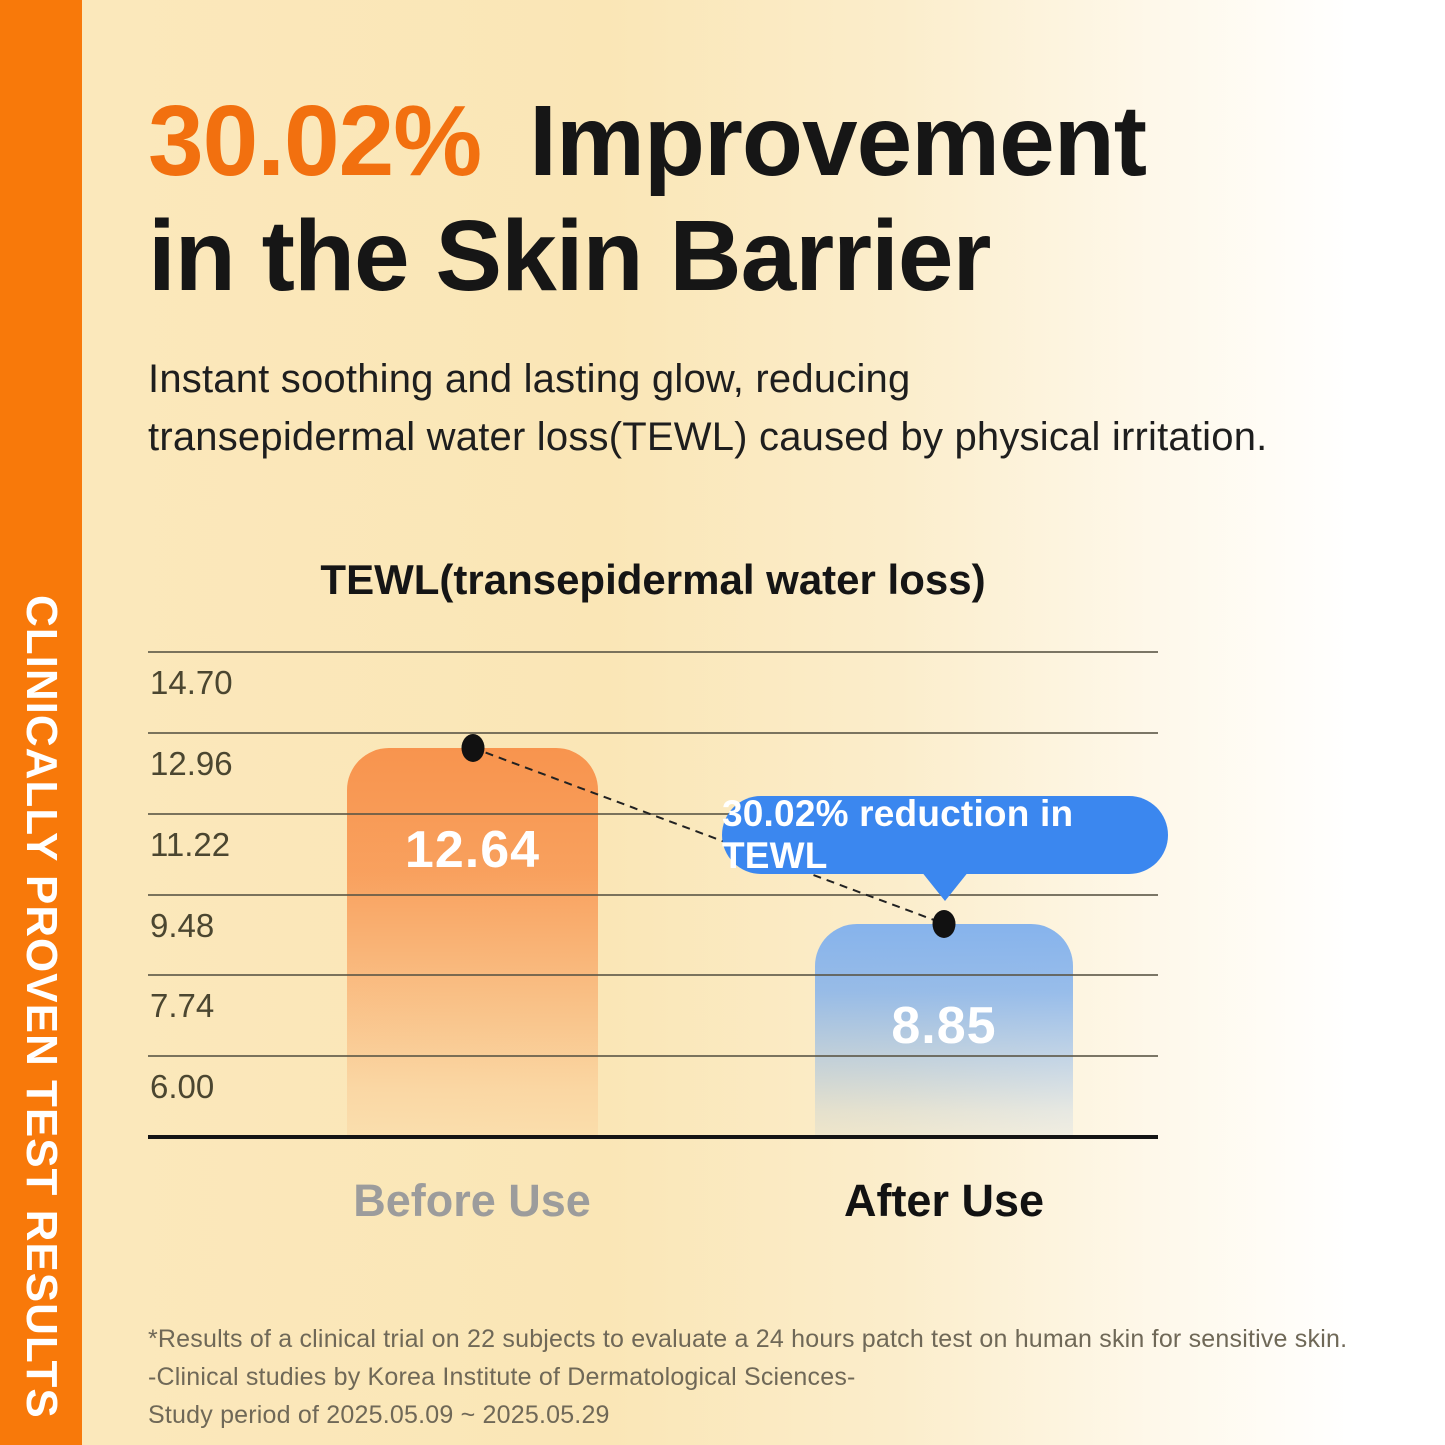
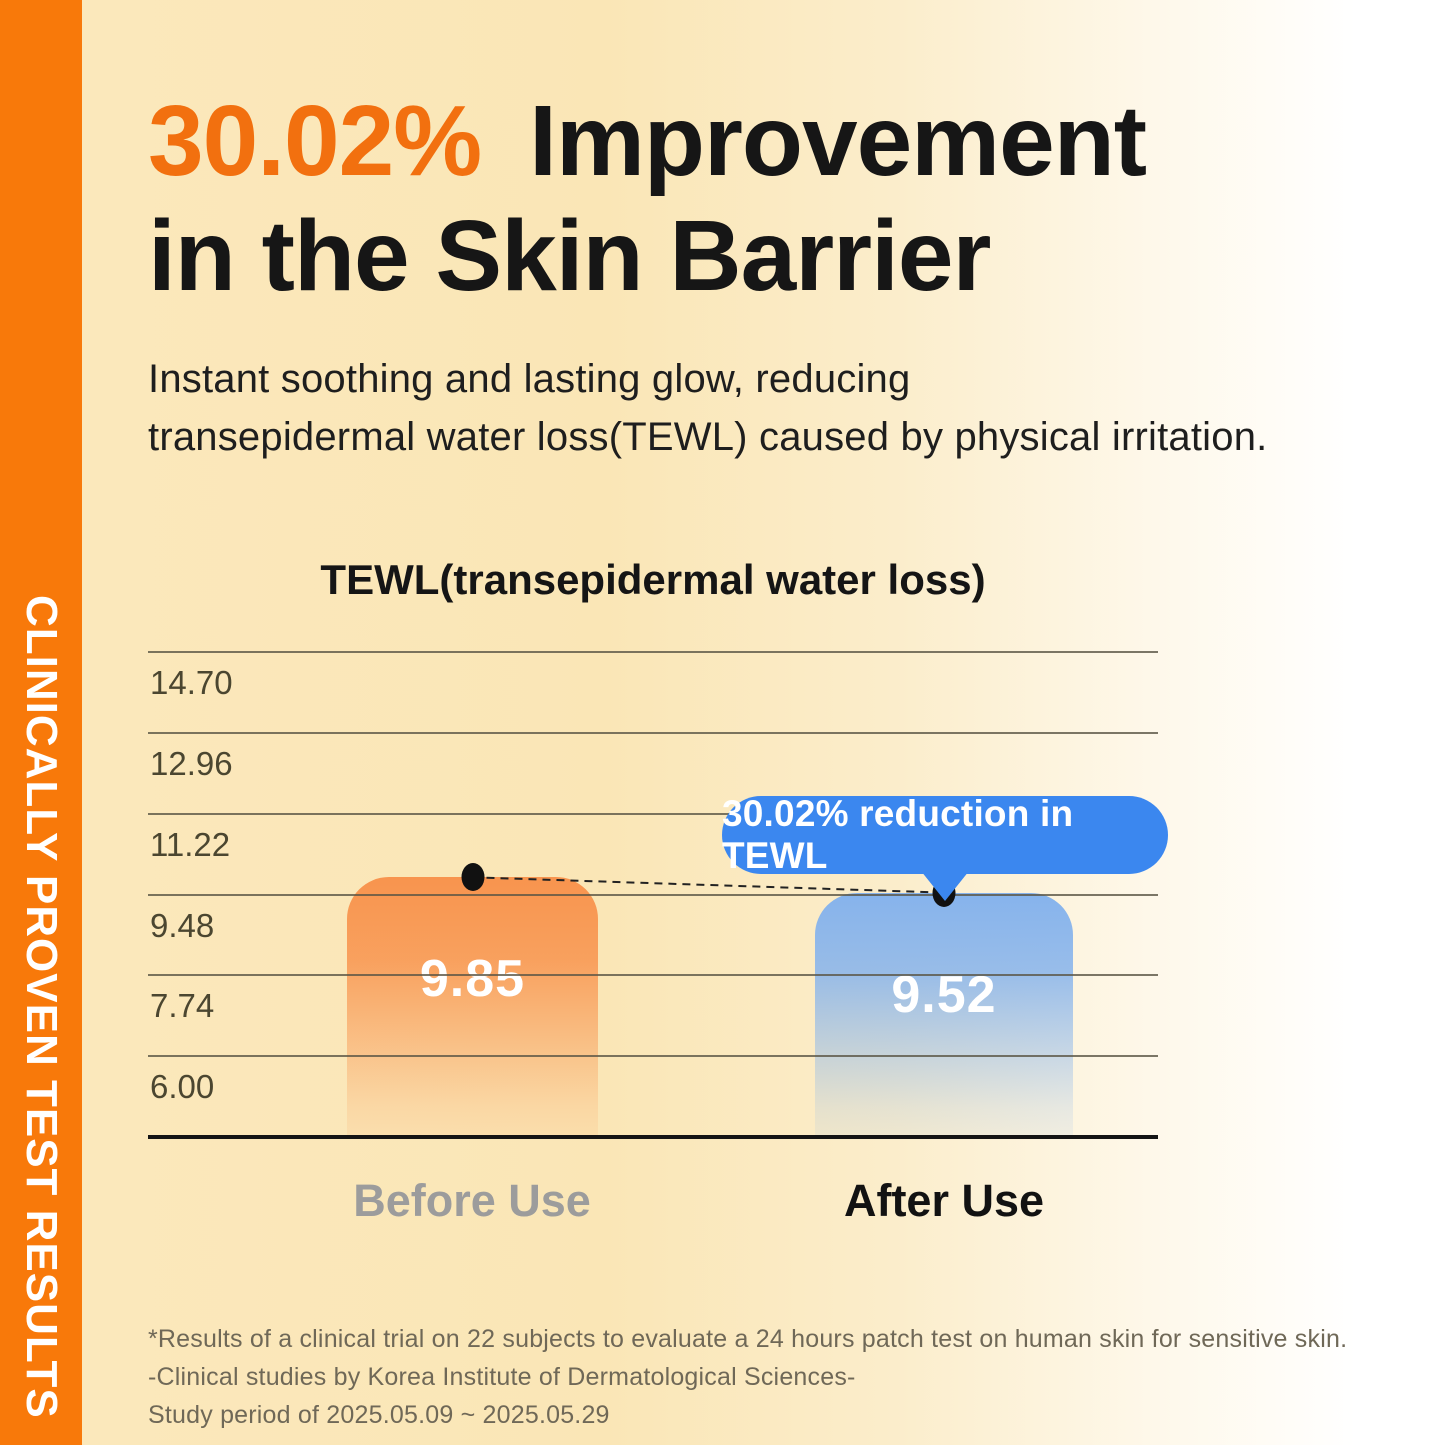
Before Use: 12.64 -> 9.85
After Use: 8.85 -> 9.52
